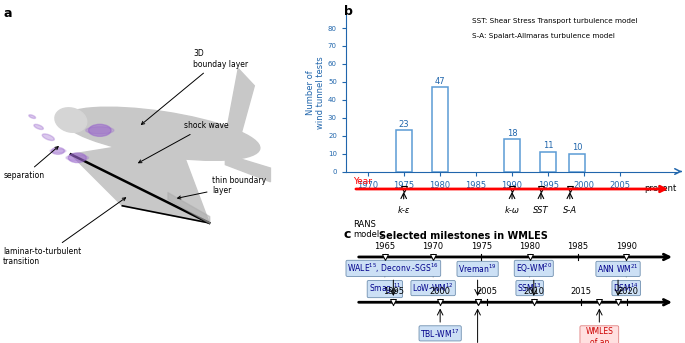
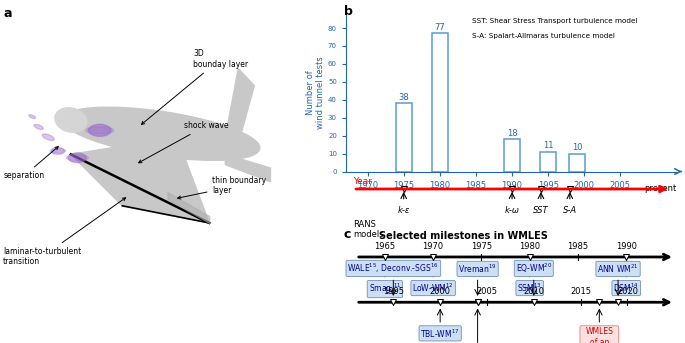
1975: 23 -> 38
1980: 47 -> 77
